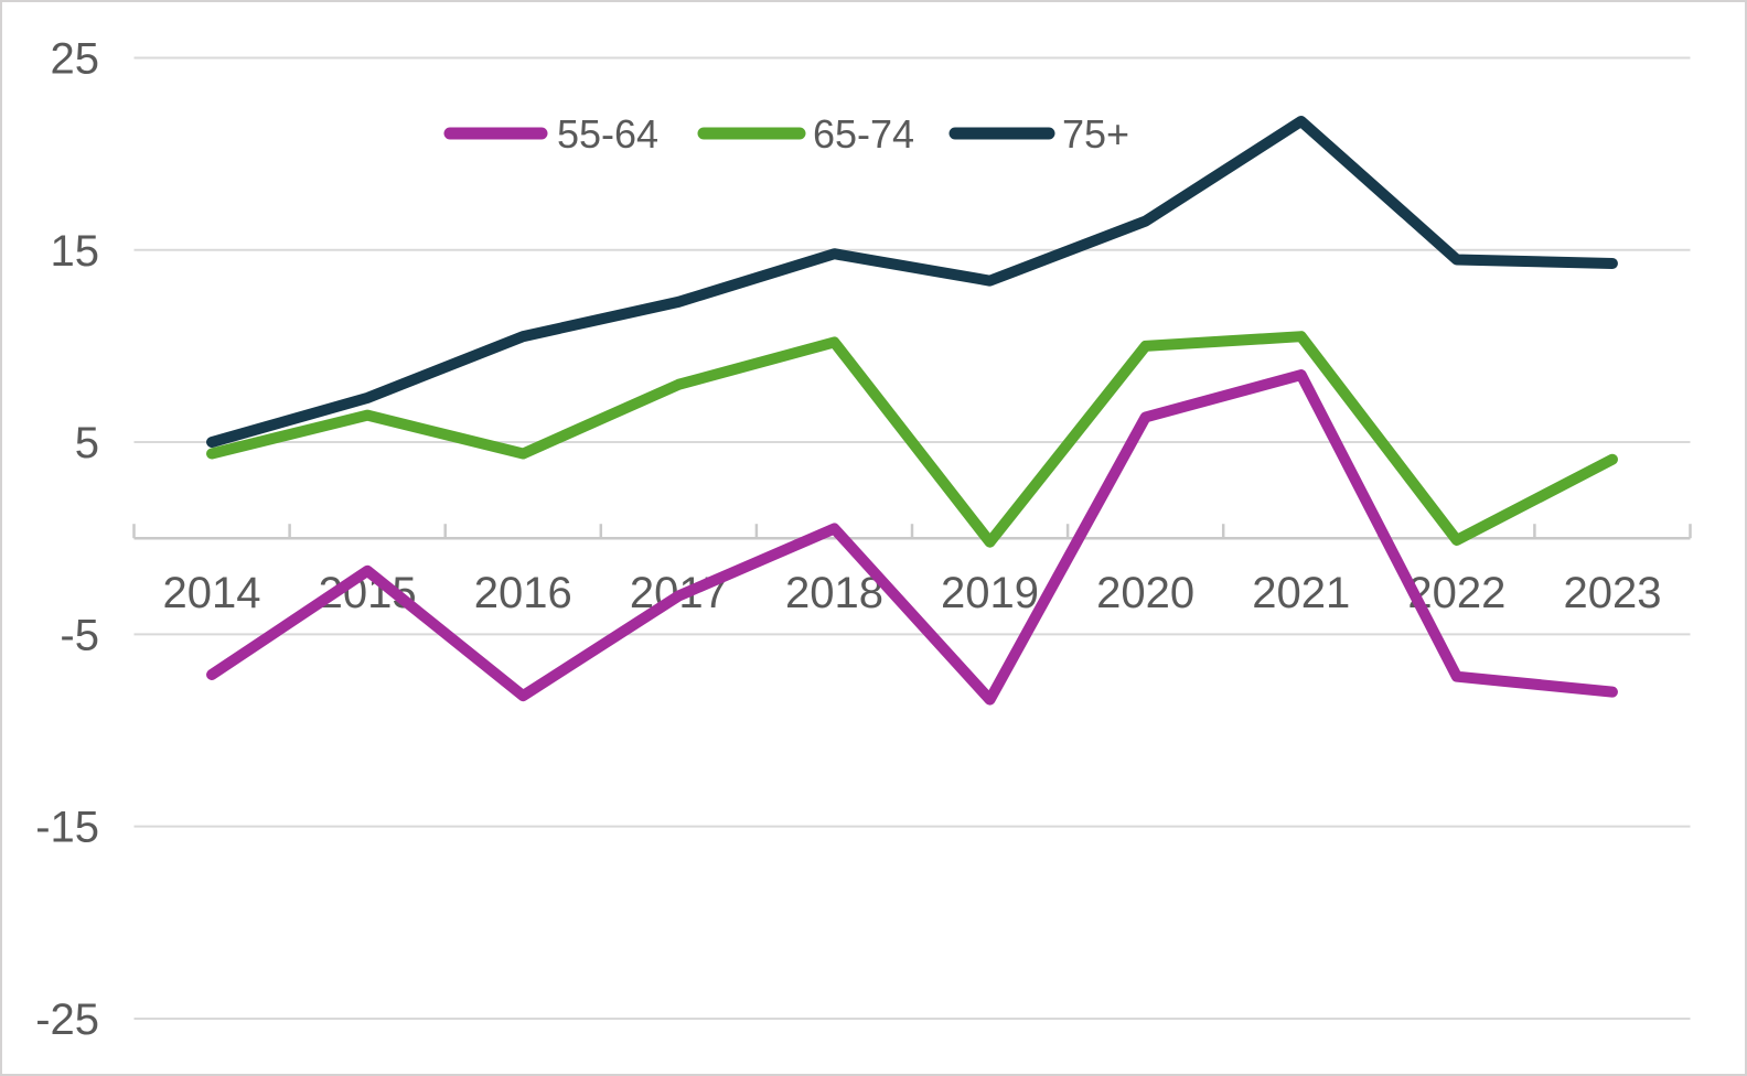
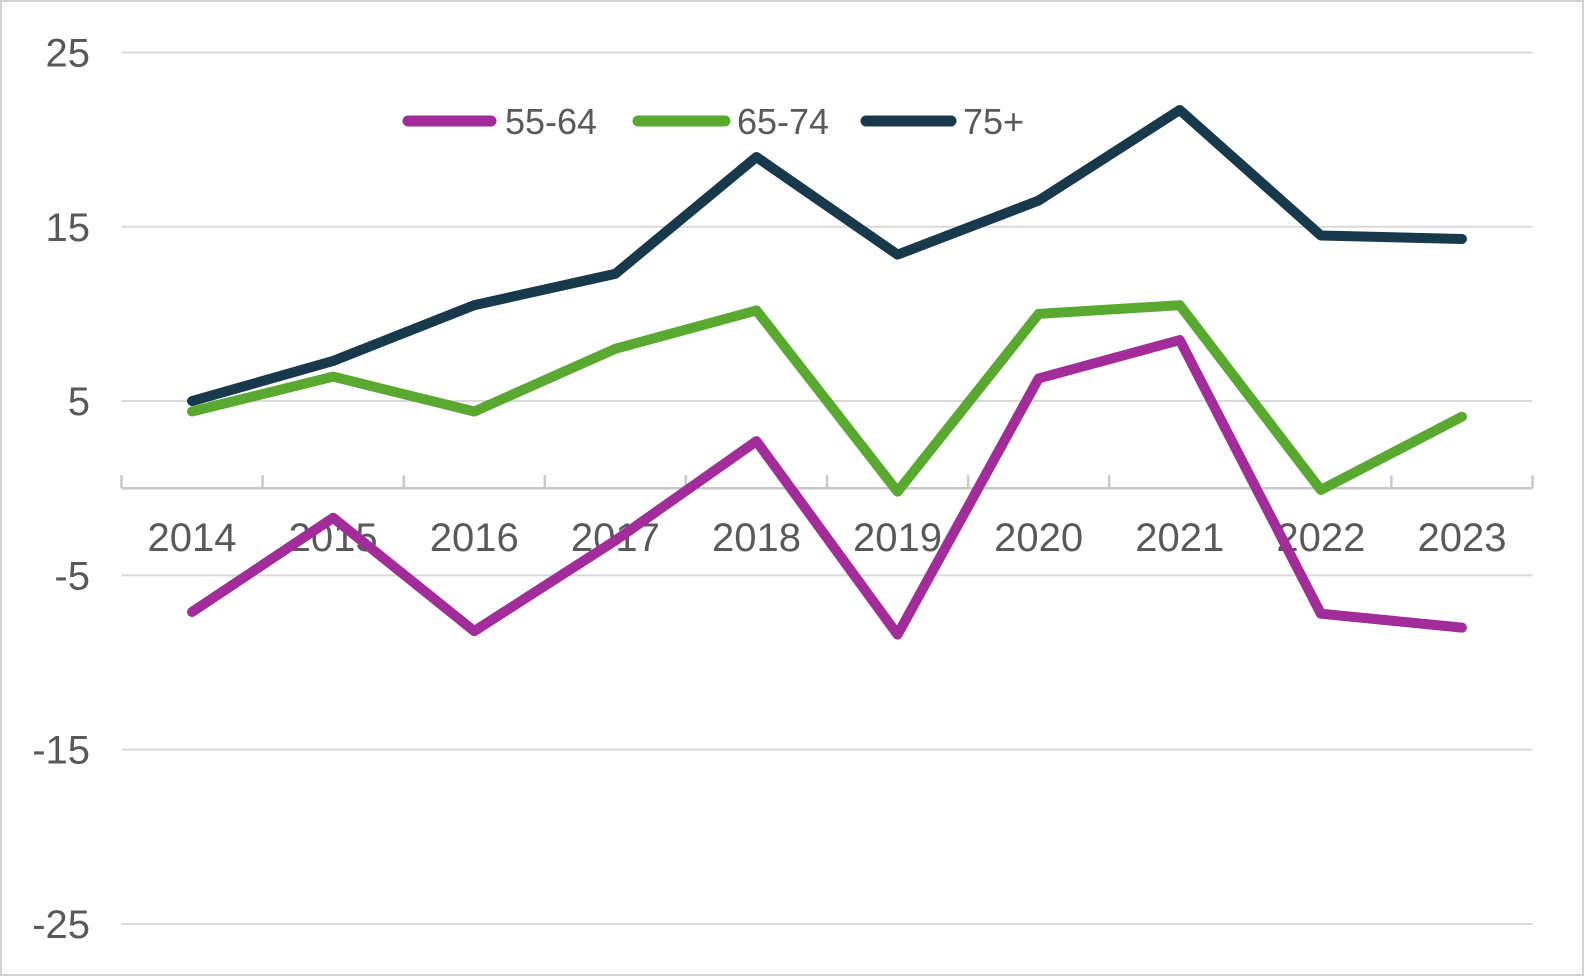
55-64/2018: 0.5 -> 2.7
75+/2018: 14.8 -> 19.0
